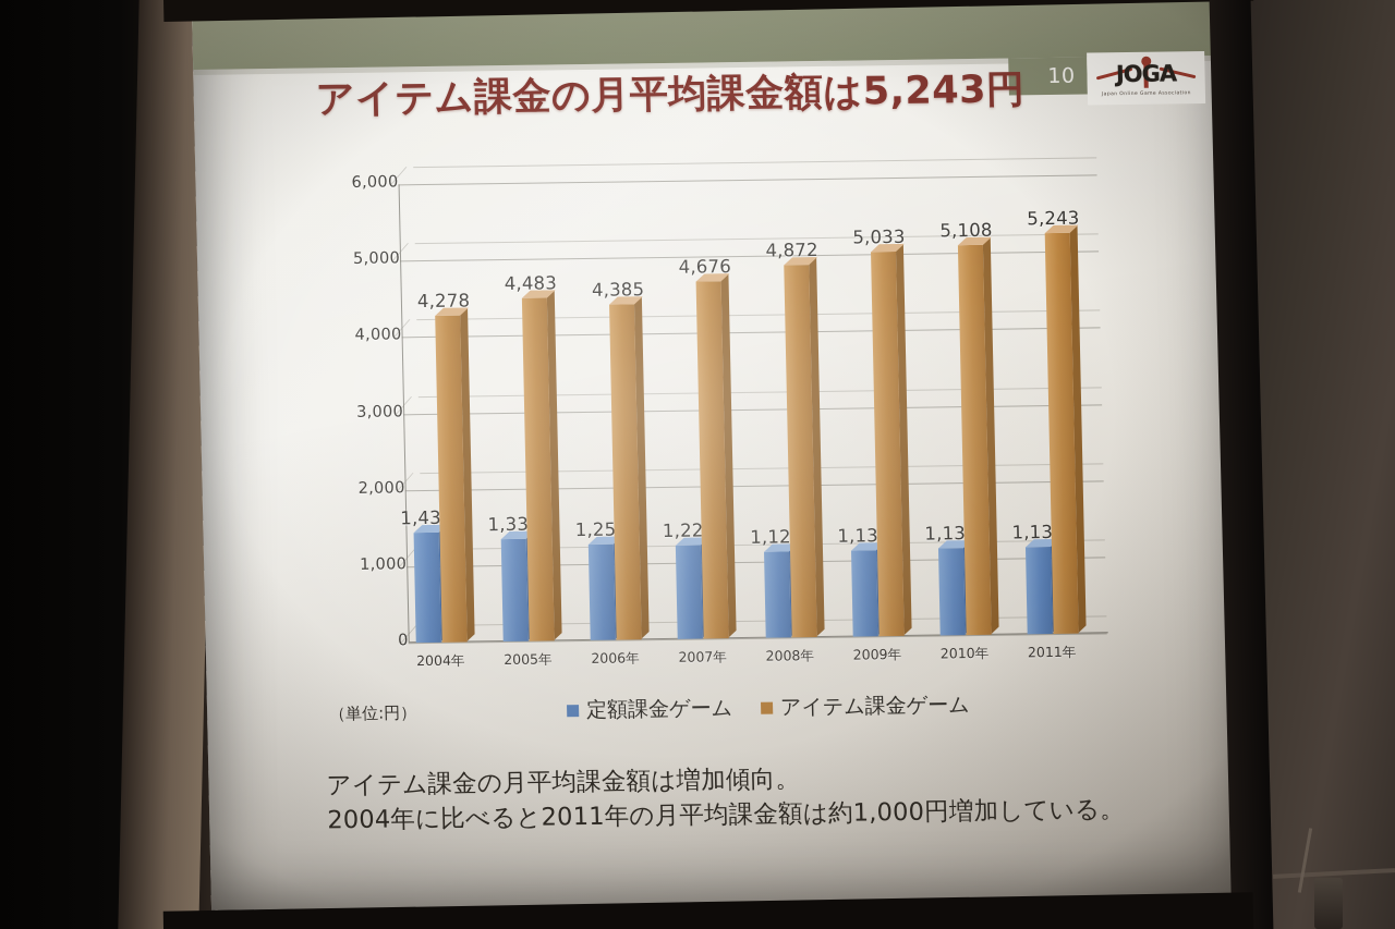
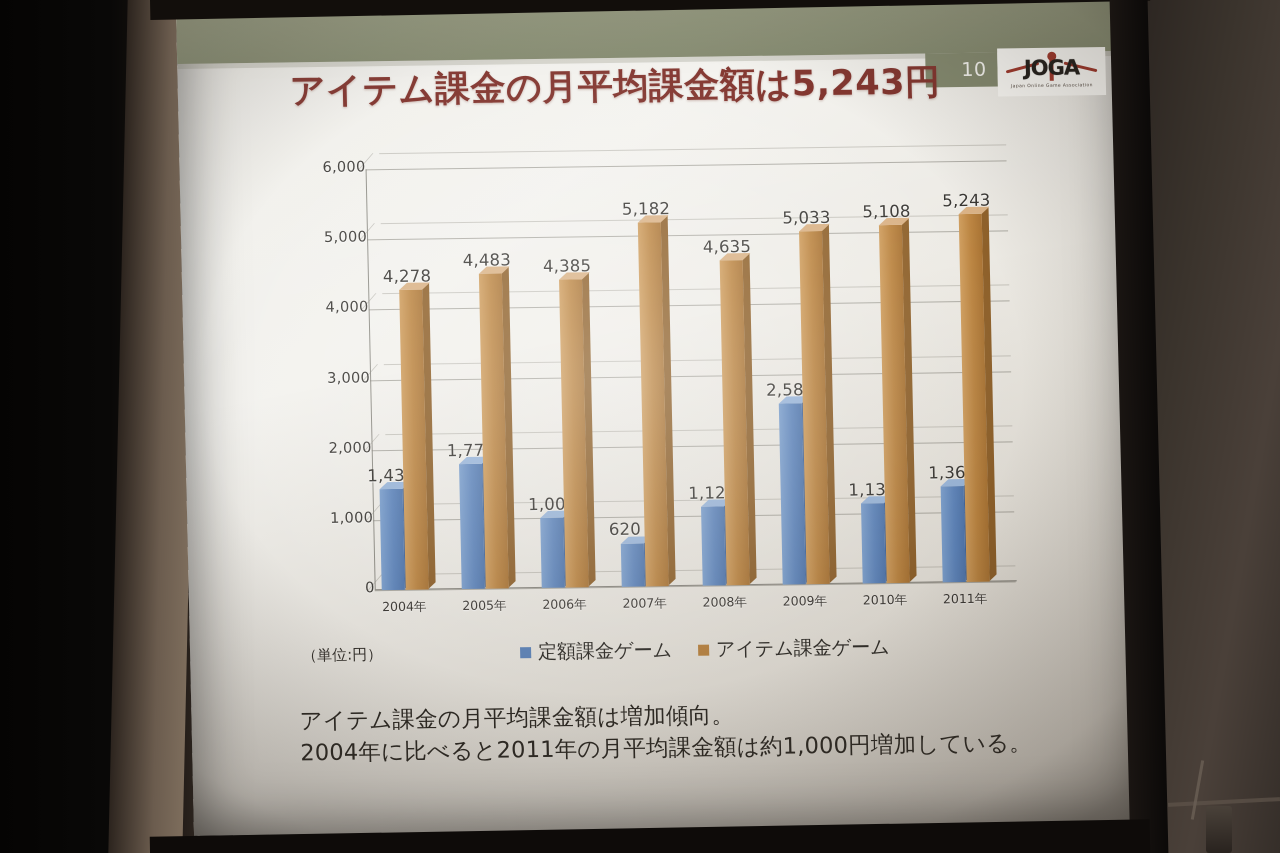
定額課金ゲーム/2005年: 1,338 -> 1,777
定額課金ゲーム/2006年: 1,254 -> 1,001
定額課金ゲーム/2007年: 1,223 -> 620
アイテム課金ゲーム/2007年: 4,676 -> 5,182
アイテム課金ゲーム/2008年: 4,872 -> 4,635
定額課金ゲーム/2009年: 1,132 -> 2,580
定額課金ゲーム/2011年: 1,135 -> 1,365
